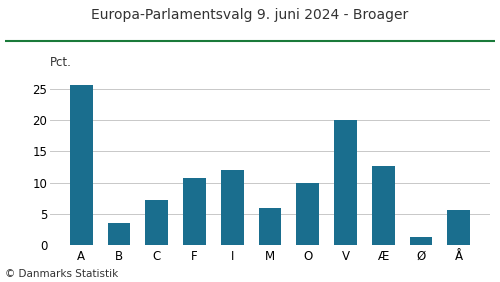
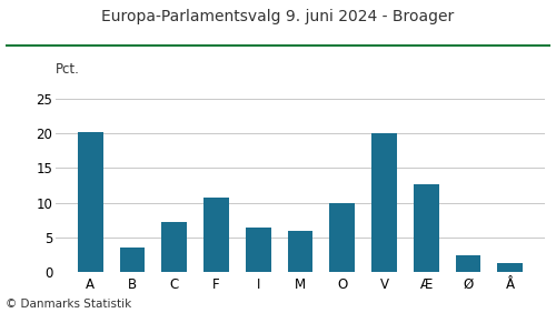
A: 25.6 -> 20.1
I: 12.0 -> 6.5
Ø: 1.4 -> 2.5
Å: 5.6 -> 1.4
